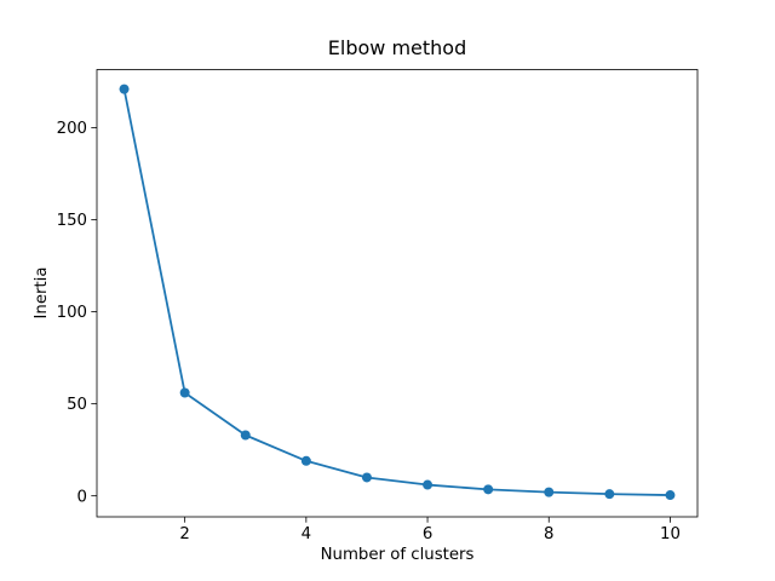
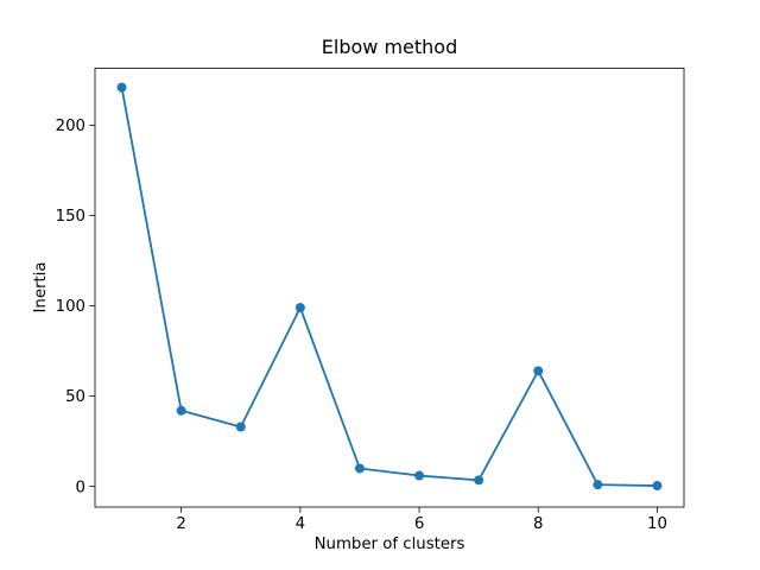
2: 56 -> 42
4: 19 -> 99
8: 2 -> 64
